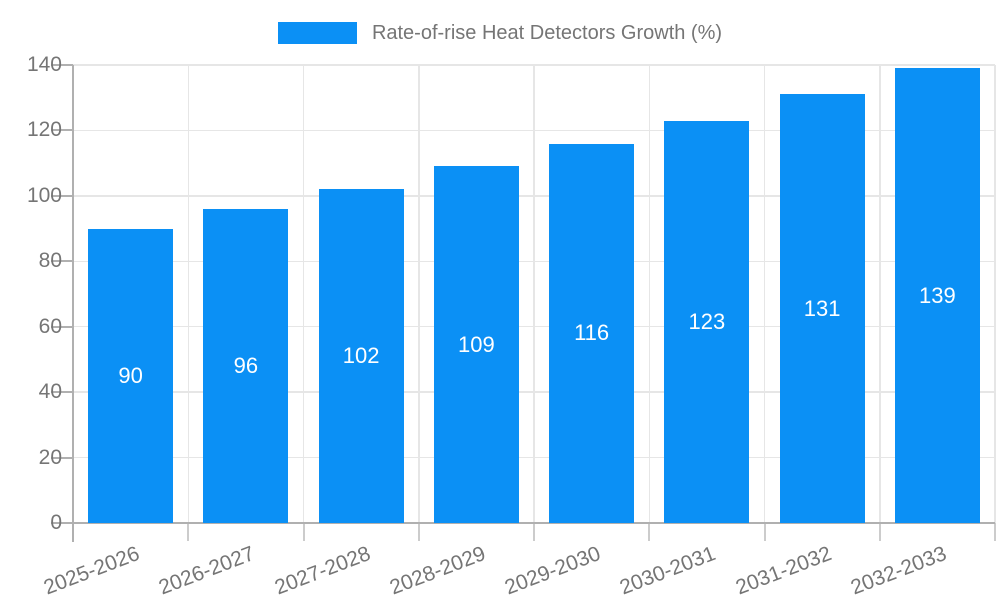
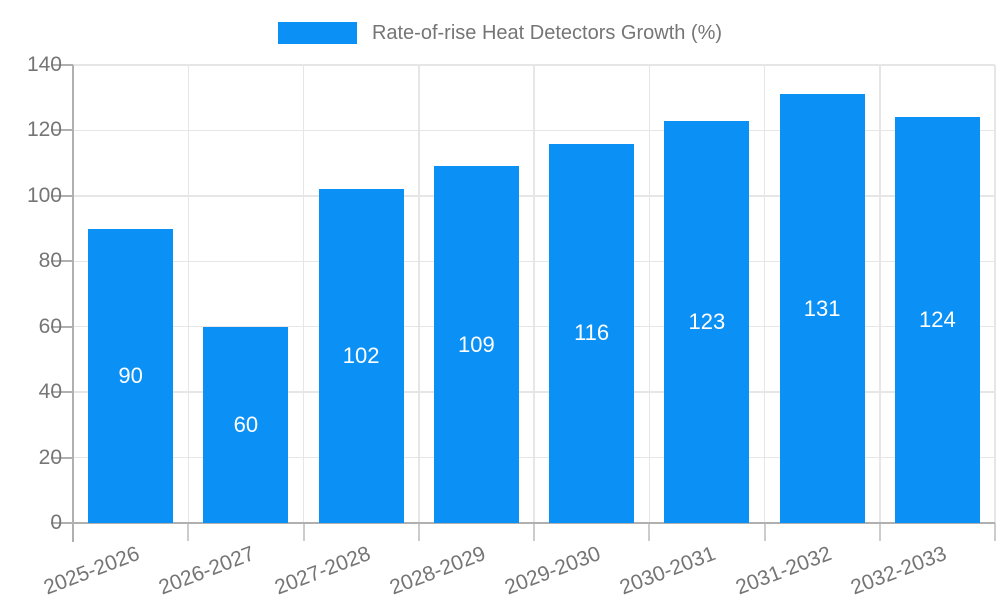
2026-2027: 96 -> 60
2032-2033: 139 -> 124
